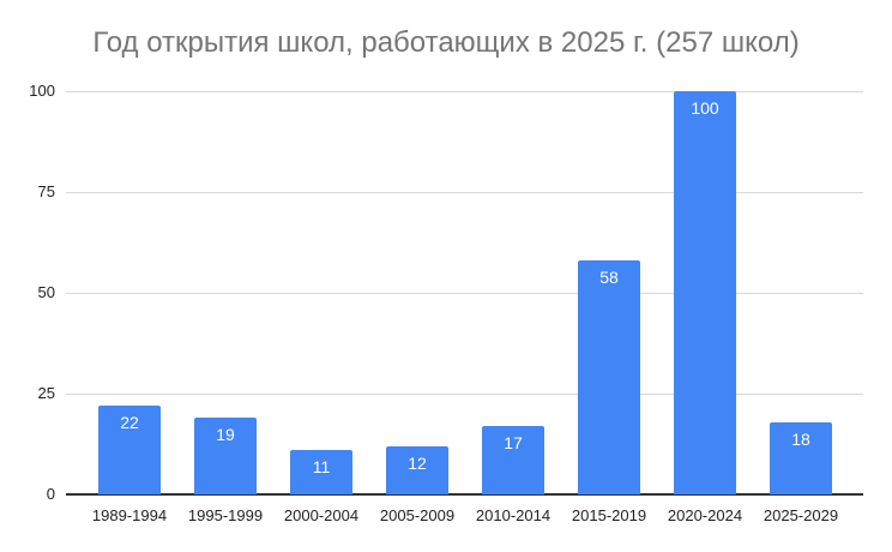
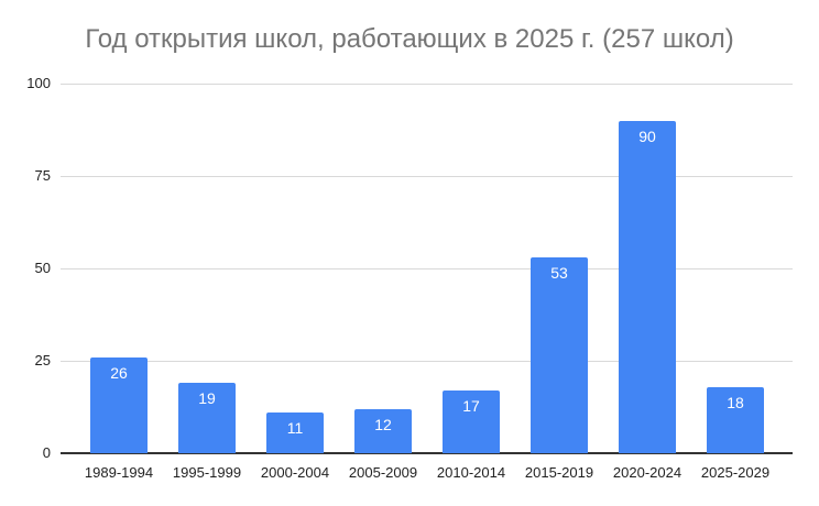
1989-1994: 22 -> 26
2015-2019: 58 -> 53
2020-2024: 100 -> 90
